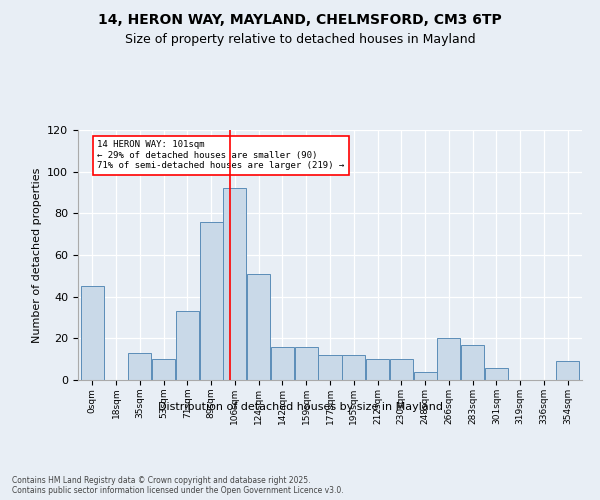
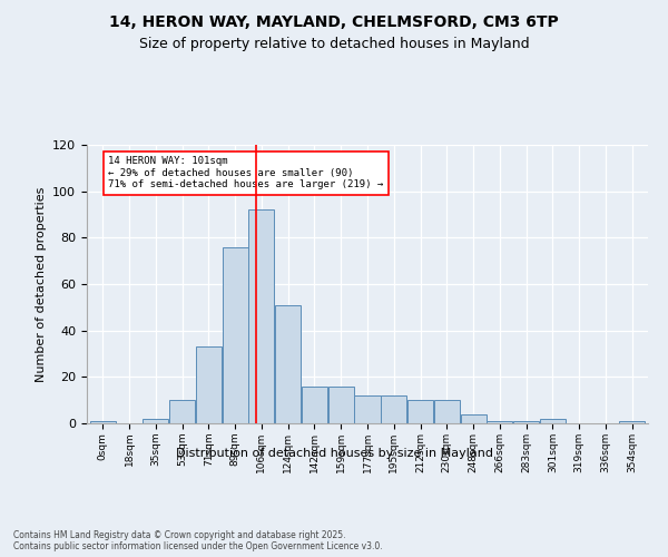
0sqm: 45 -> 1
35sqm: 13 -> 2
266sqm: 20 -> 1
283sqm: 17 -> 1
301sqm: 6 -> 2
354sqm: 9 -> 1
